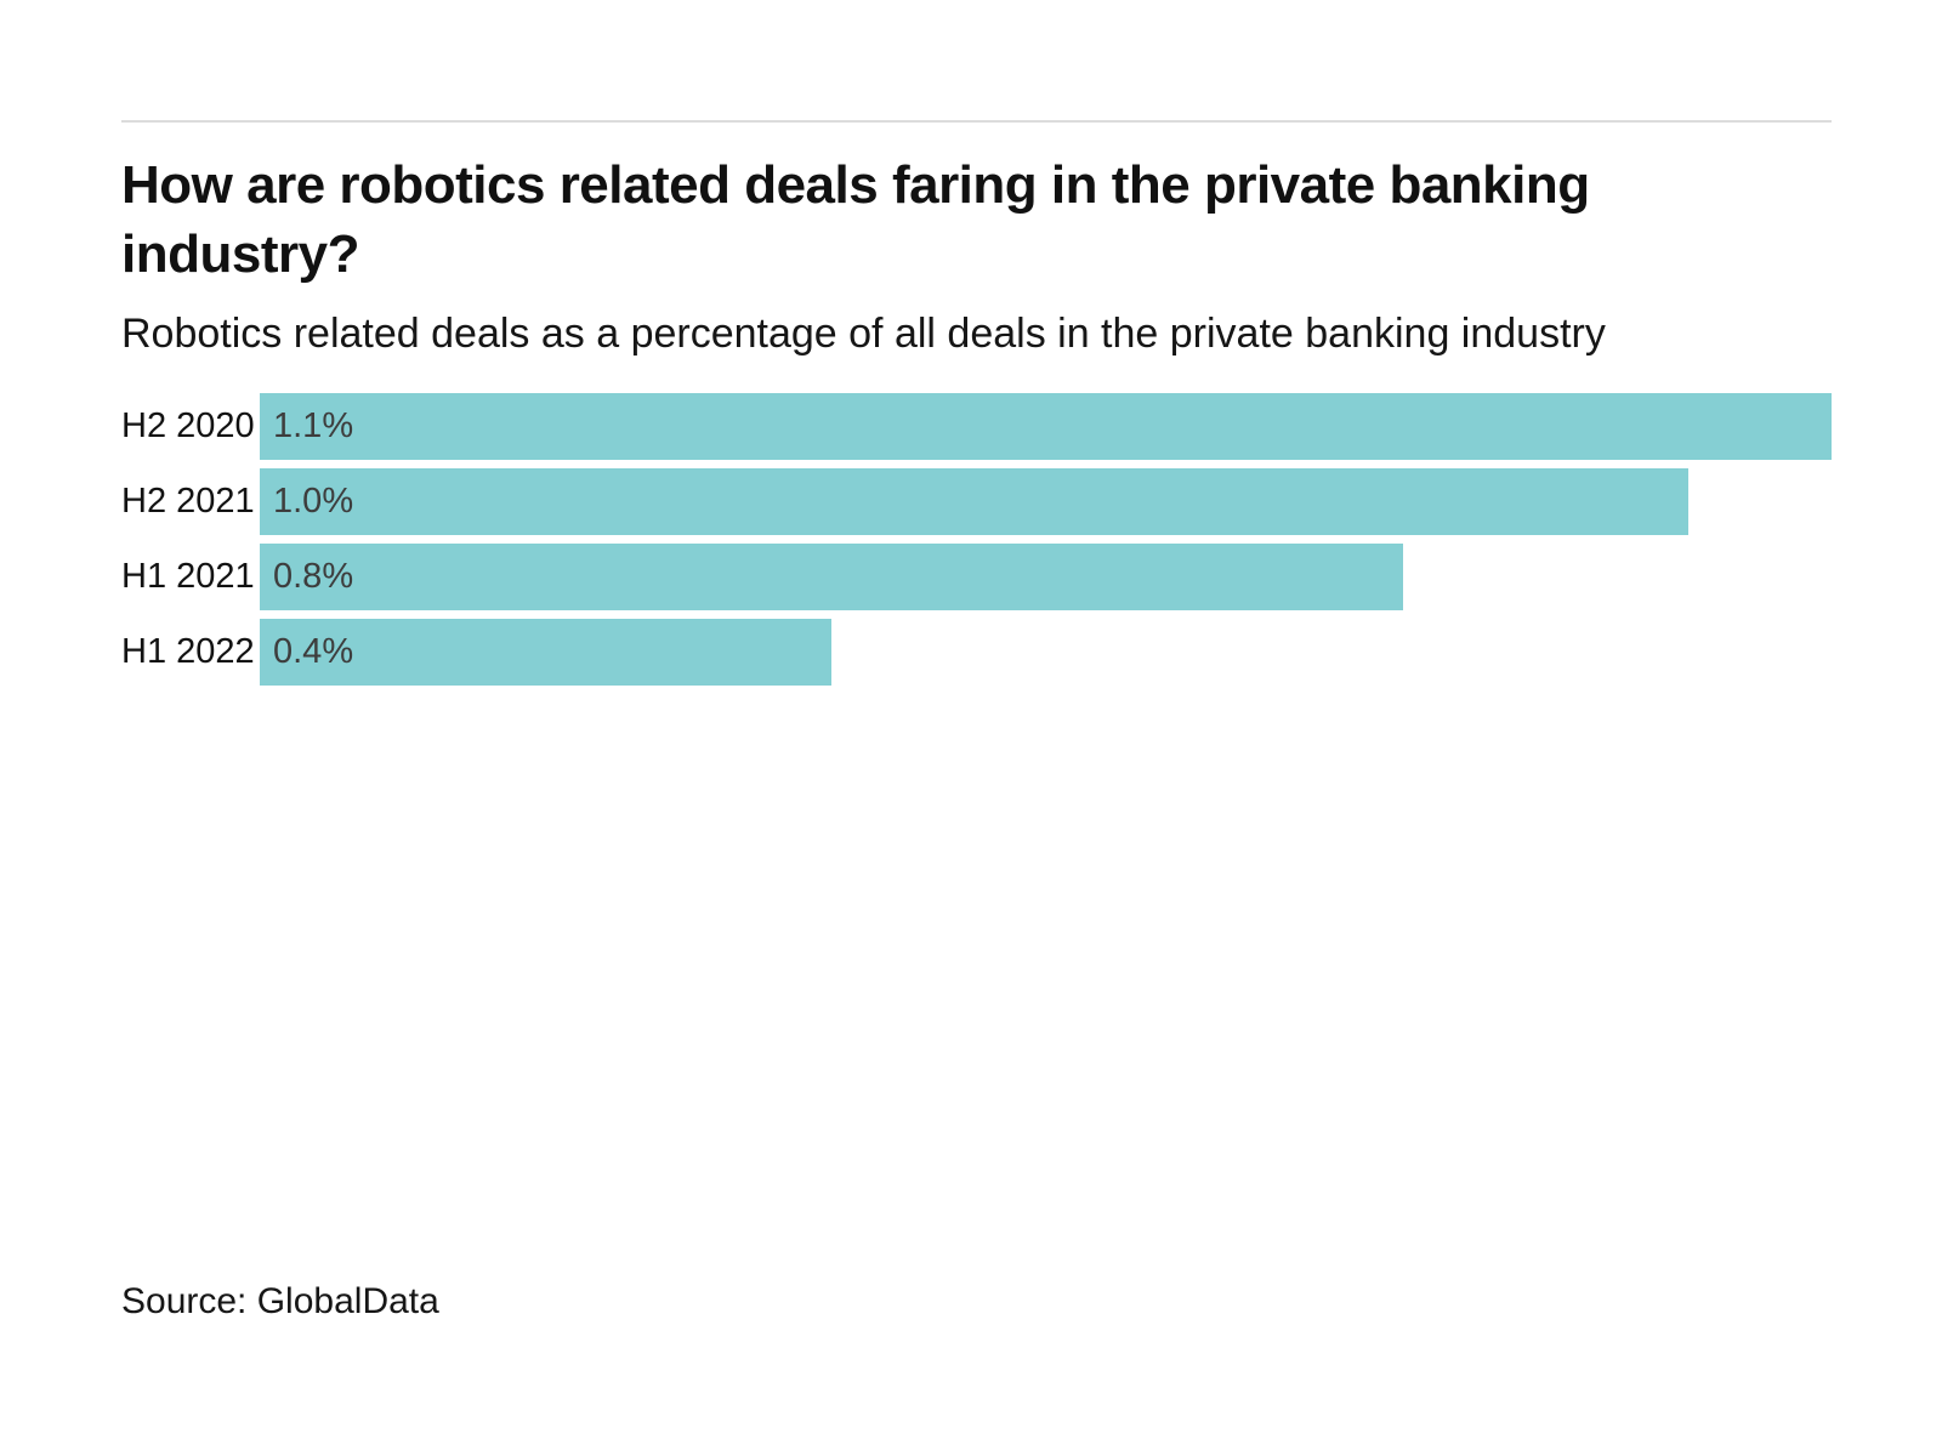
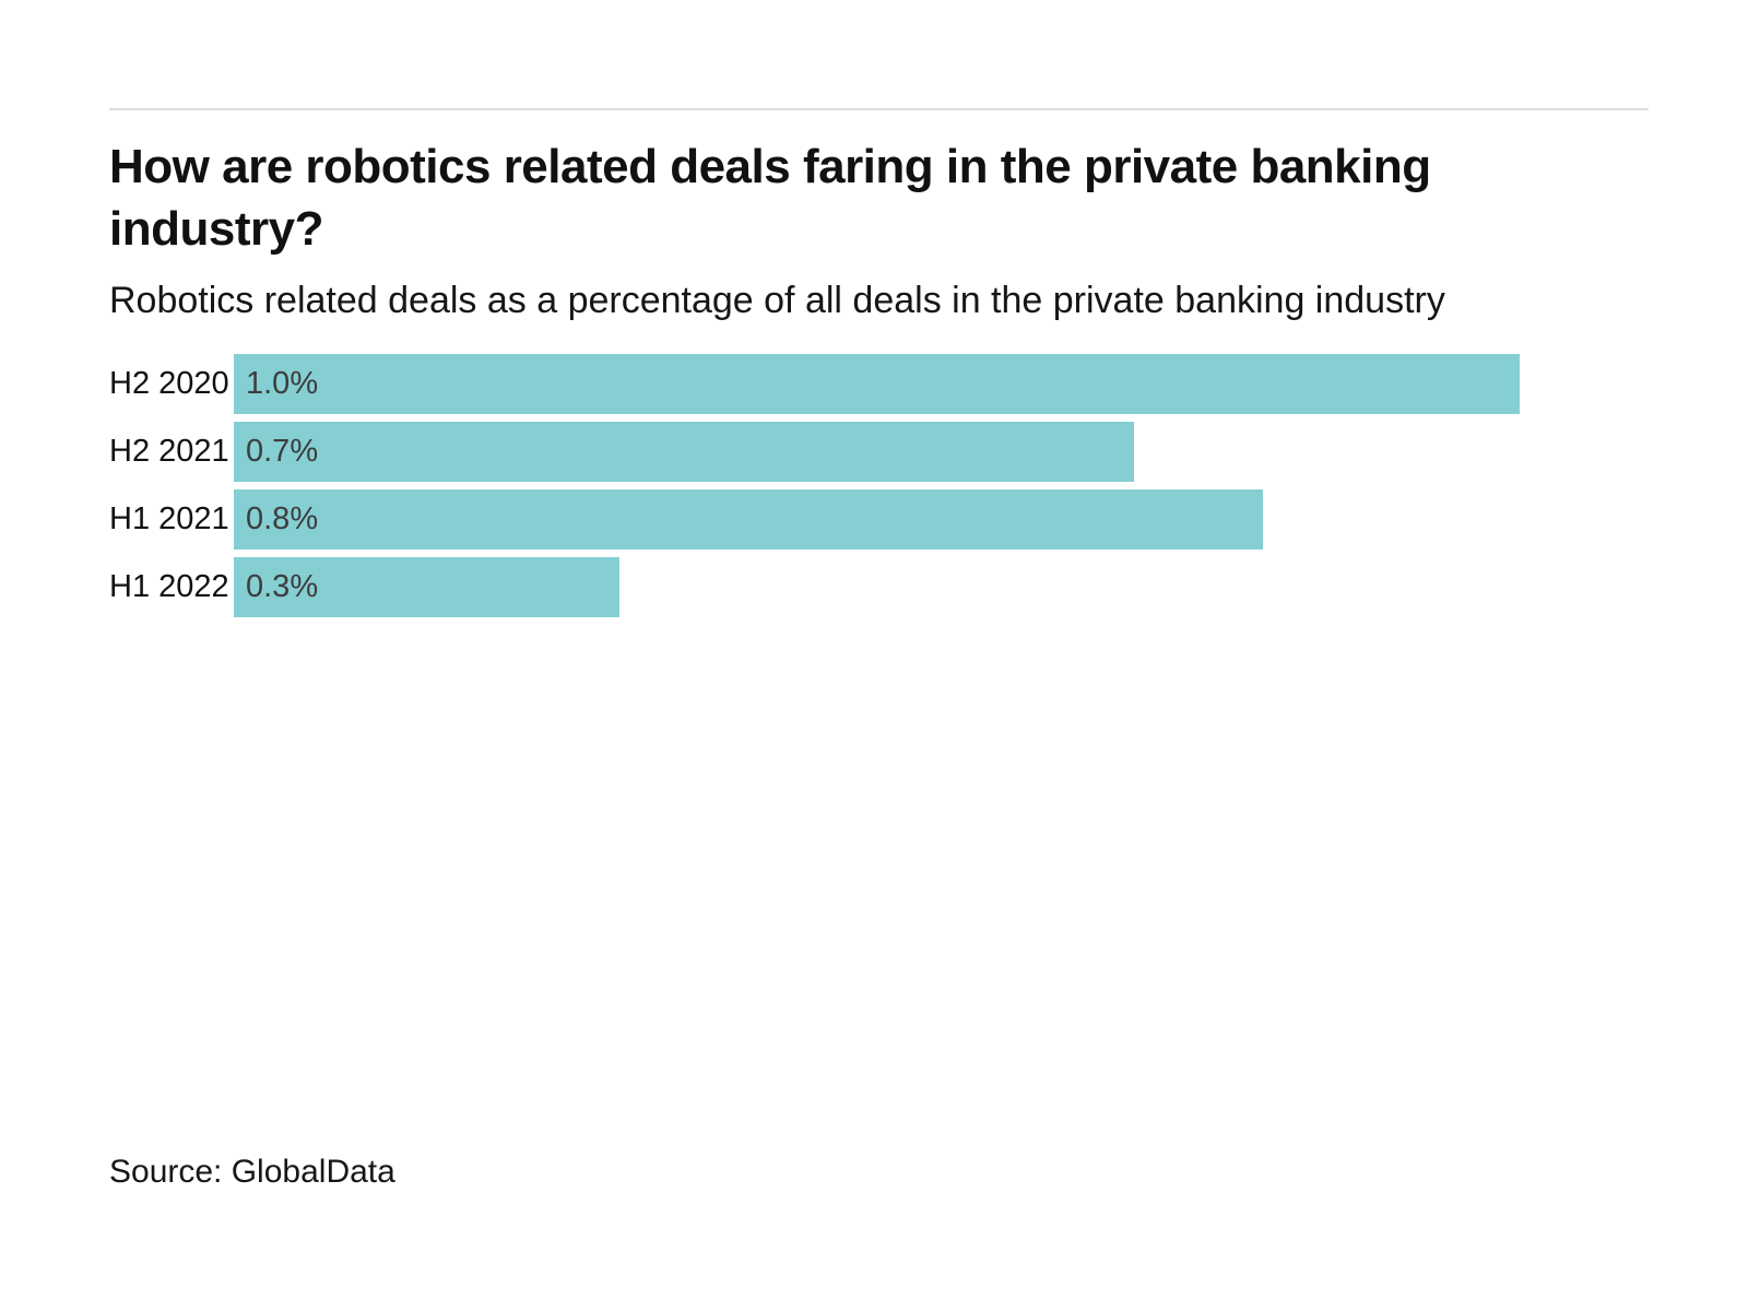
H2 2020: 1.1% -> 1.0%
H2 2021: 1.0% -> 0.7%
H1 2022: 0.4% -> 0.3%
